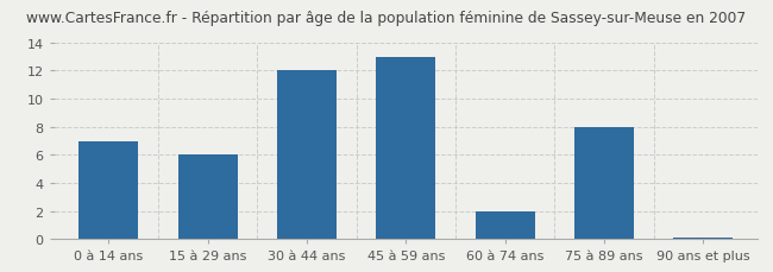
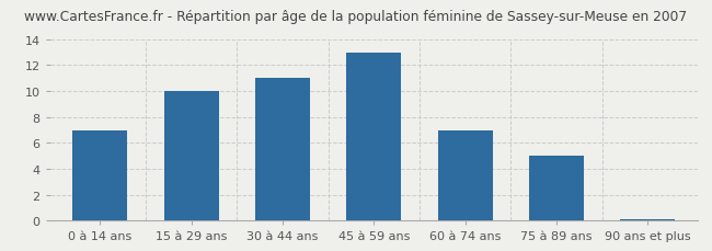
15 à 29 ans: 6.0 -> 10.0
30 à 44 ans: 12.0 -> 11.0
60 à 74 ans: 2.0 -> 7.0
75 à 89 ans: 8.0 -> 5.0
